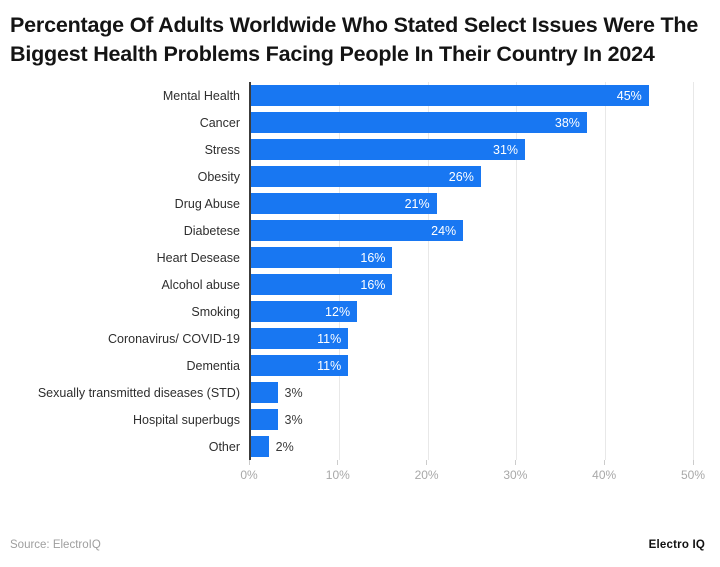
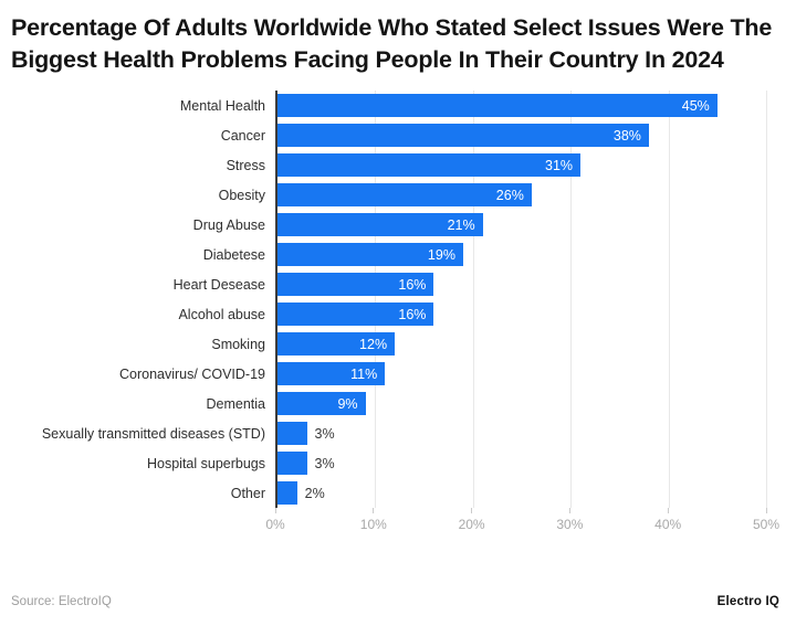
Diabetese: 24% -> 19%
Dementia: 11% -> 9%
